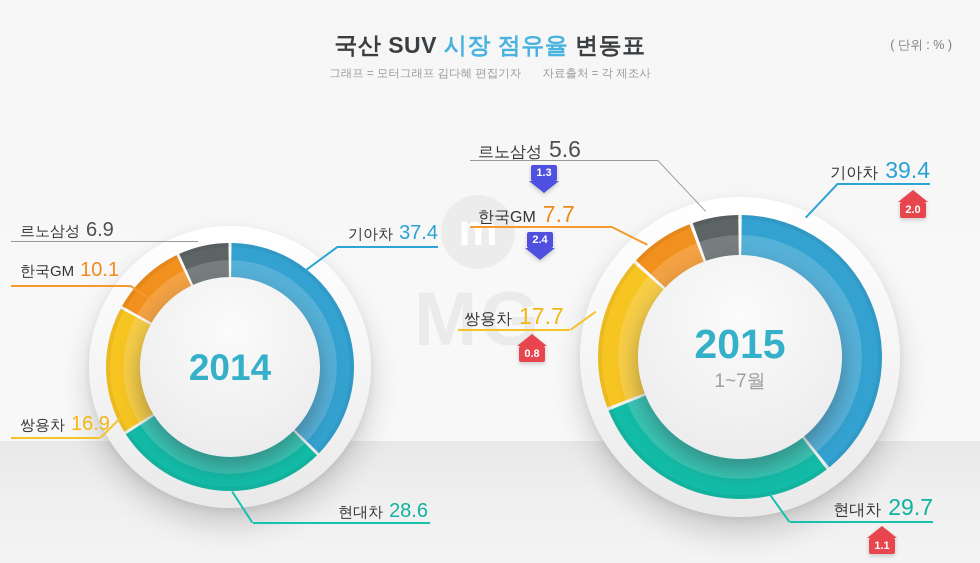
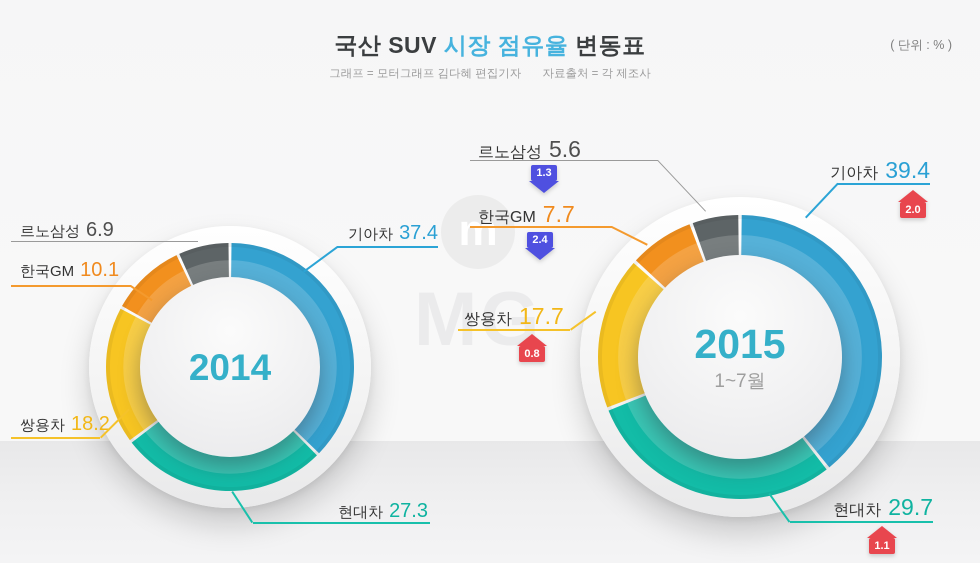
2014/현대차: 28.6 -> 27.3
2014/쌍용차: 16.9 -> 18.2
